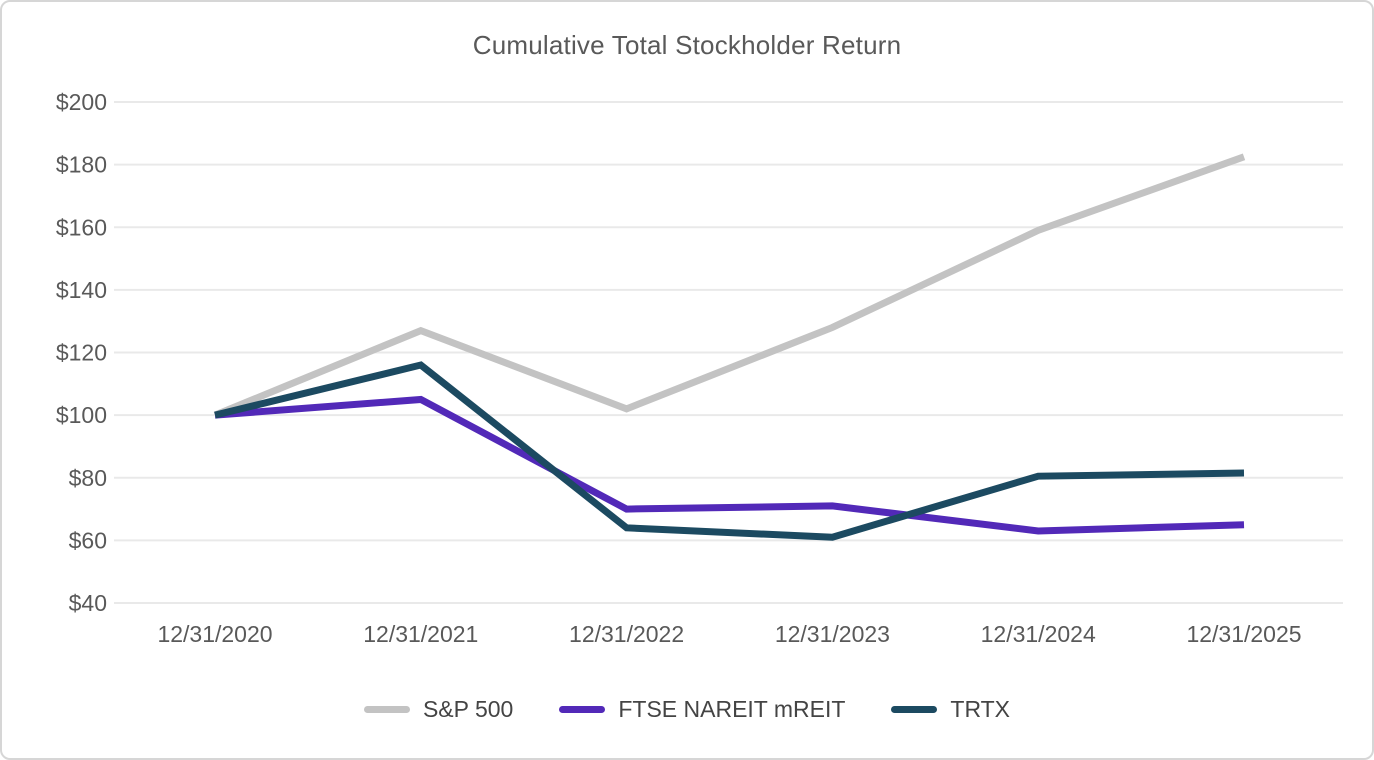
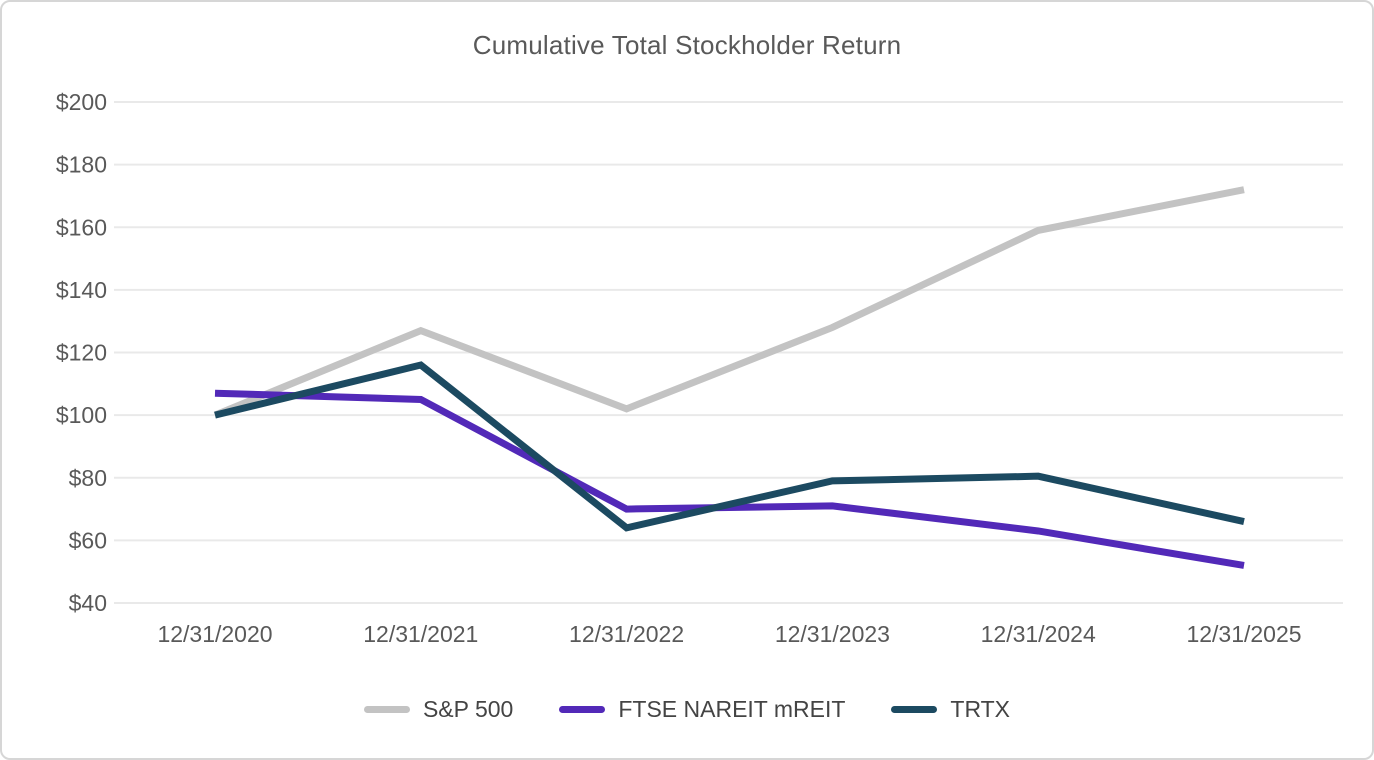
FTSE NAREIT mREIT/12/31/2020: $100 -> $107
TRTX/12/31/2023: $61 -> $79
S&P 500/12/31/2025: $182 -> $172
FTSE NAREIT mREIT/12/31/2025: $65 -> $52
TRTX/12/31/2025: $82 -> $66
